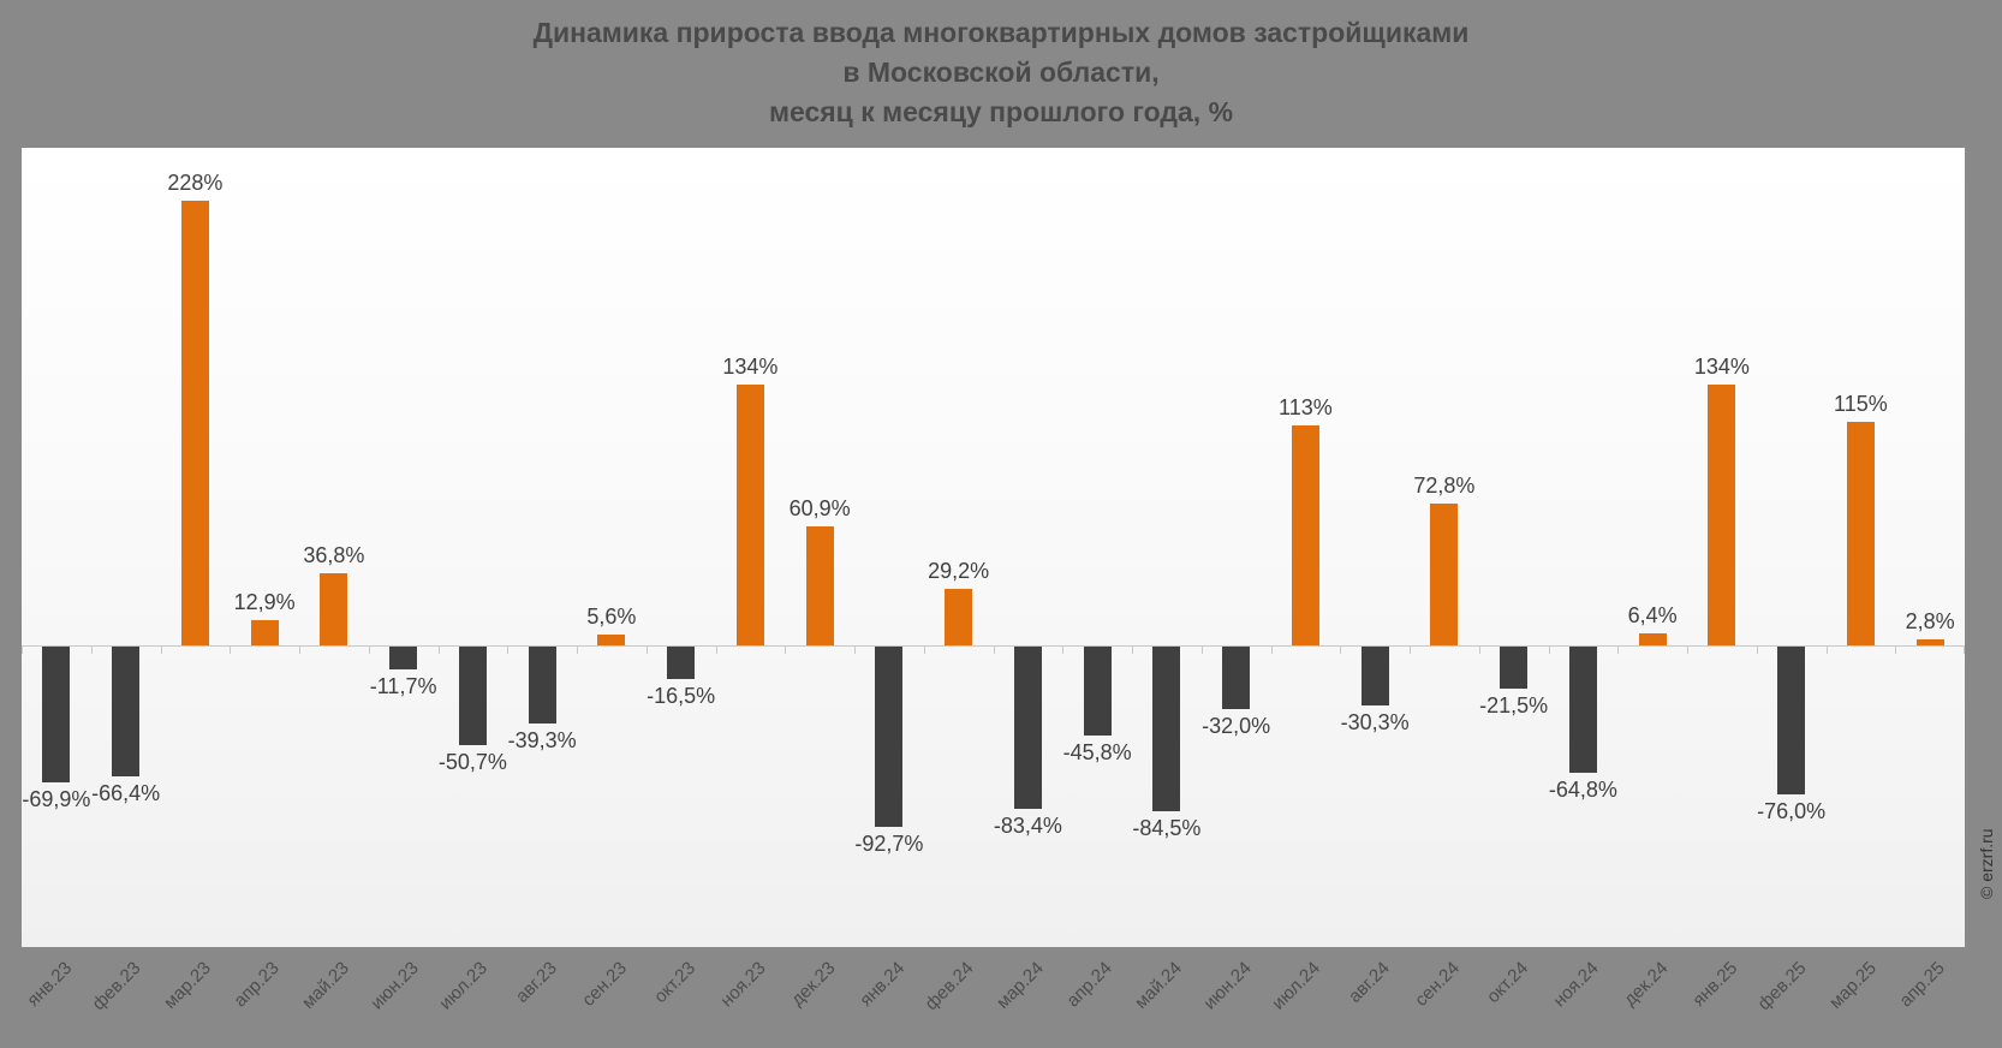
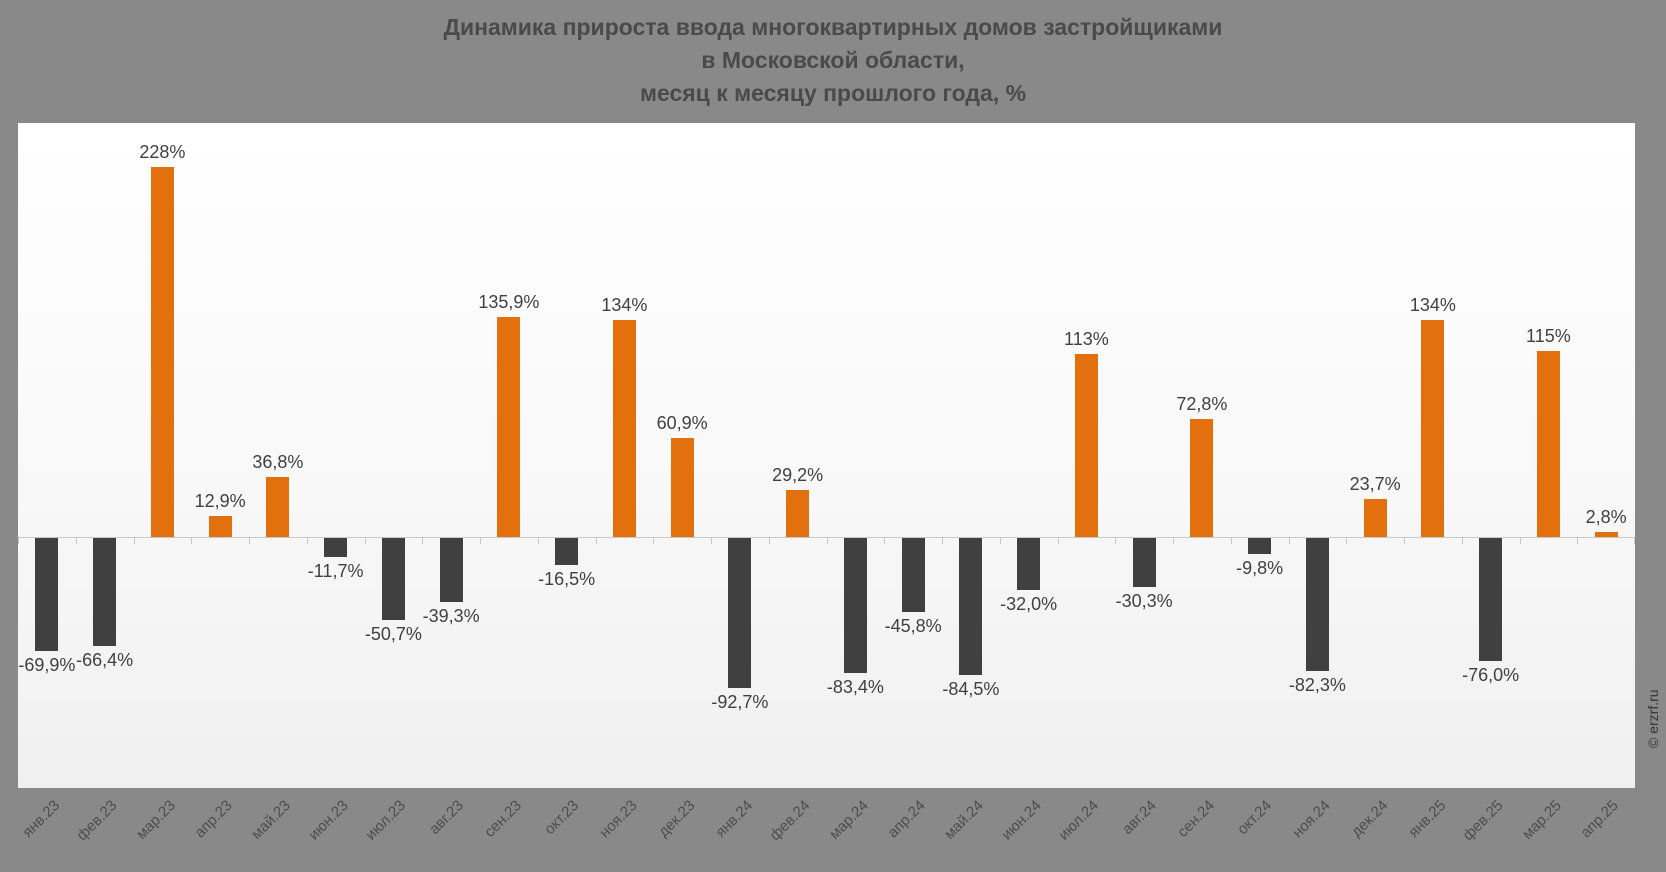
сен.23: 5,6% -> 135,9%
окт.24: -21,5% -> -9,8%
ноя.24: -64,8% -> -82,3%
дек.24: 6,4% -> 23,7%
